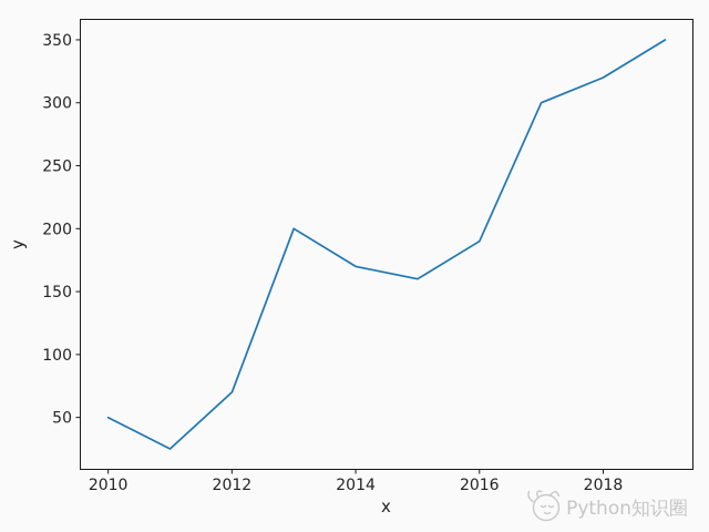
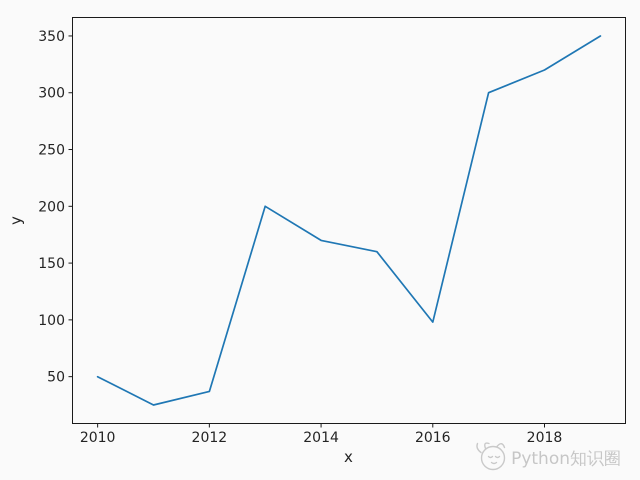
2012: 70 -> 37
2016: 190 -> 98
